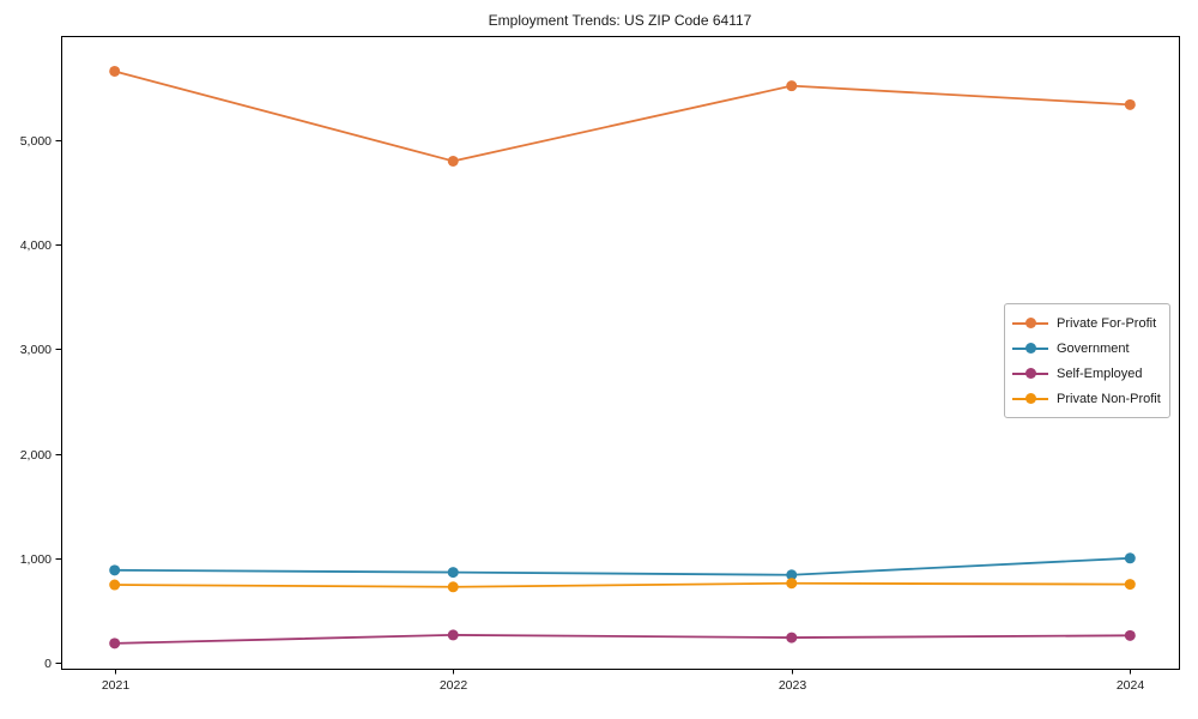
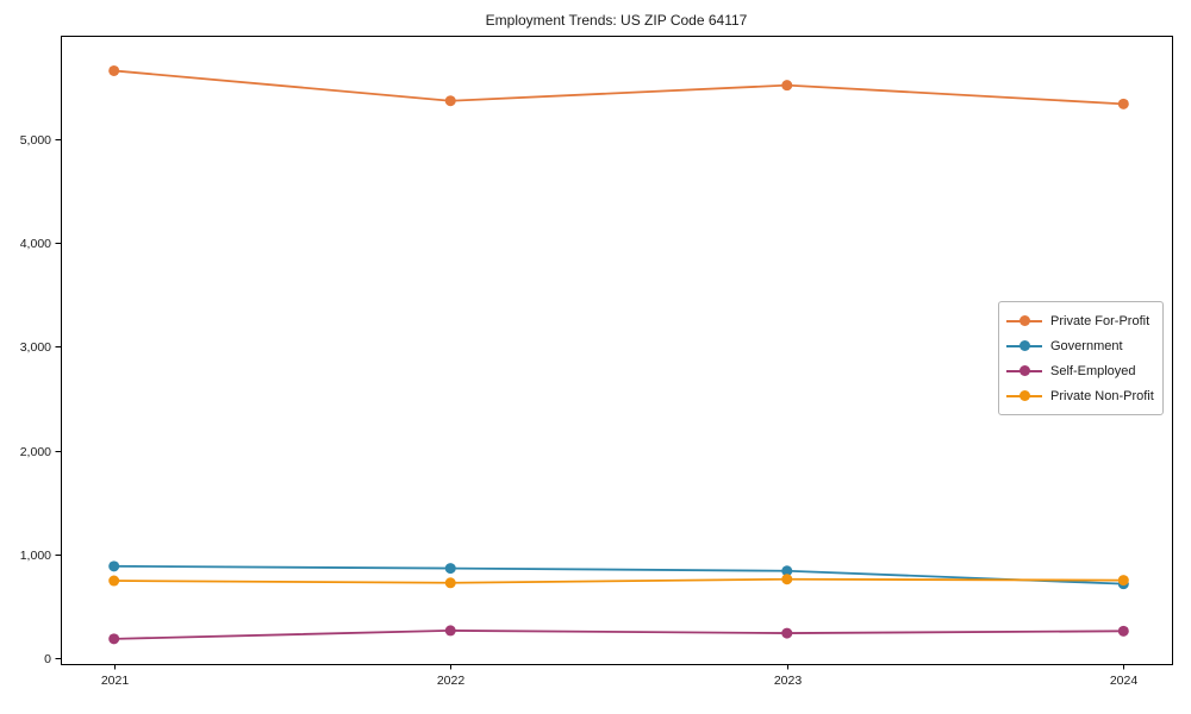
Private For-Profit/2022: 4800 -> 5400
Government/2024: 1000 -> 700
